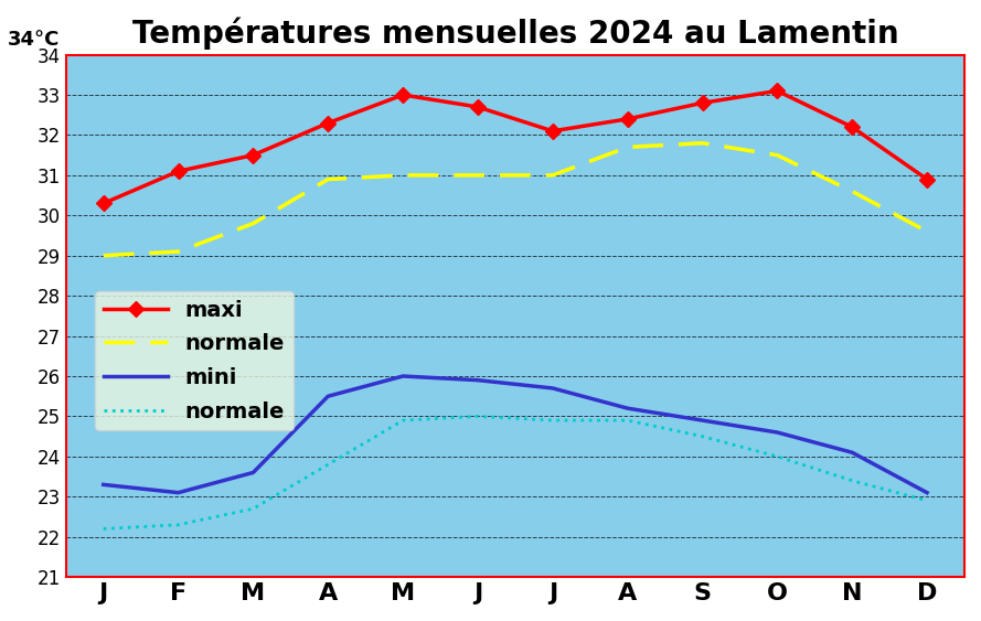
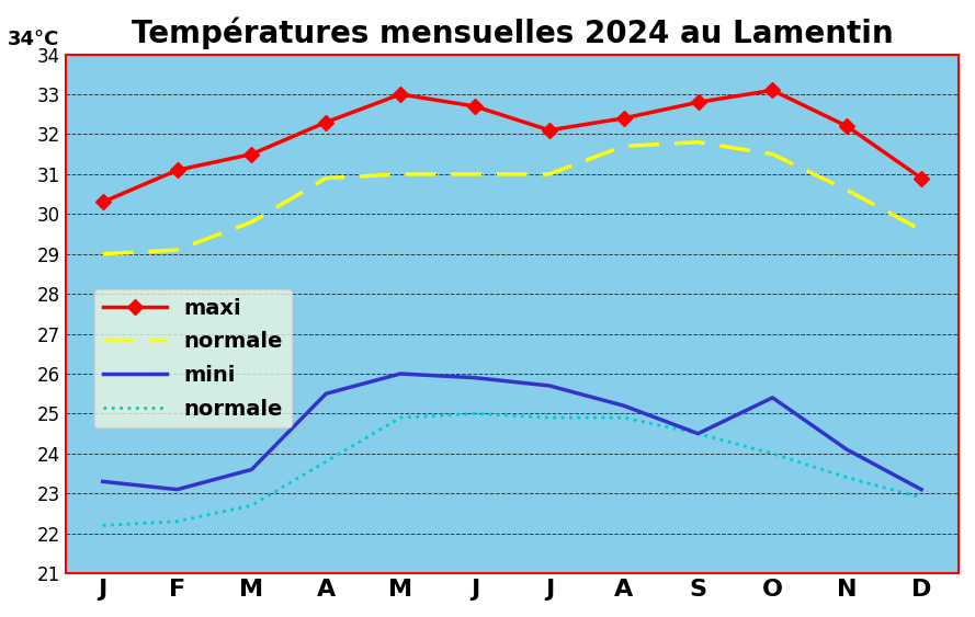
mini/S: 24.9 -> 24.5
mini/O: 24.6 -> 25.4
